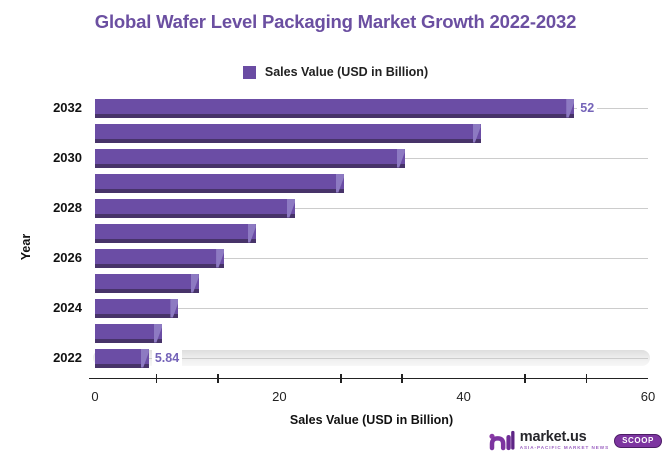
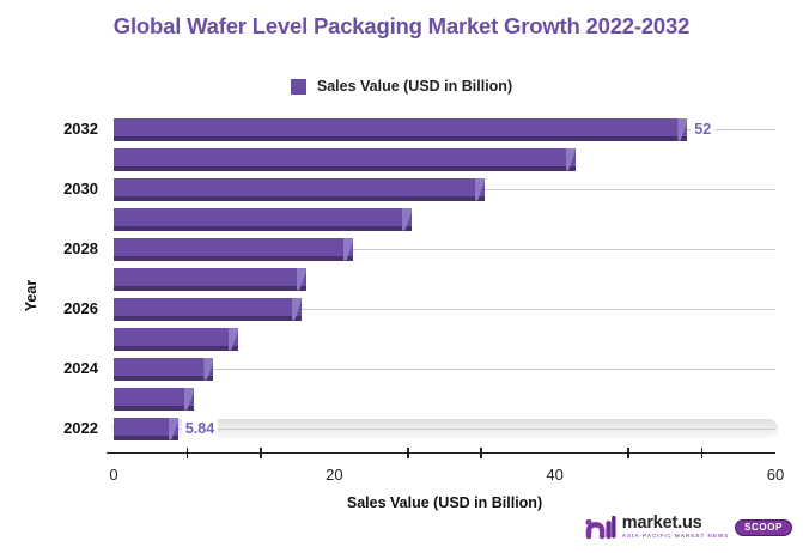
2026: 14 -> 17
